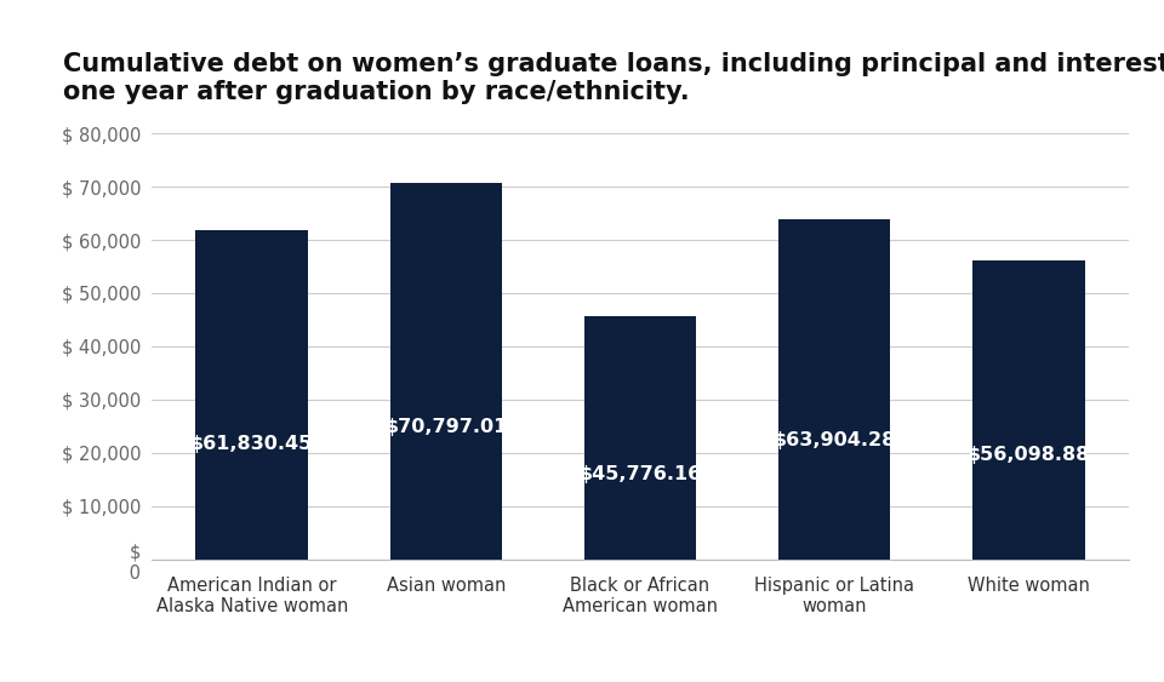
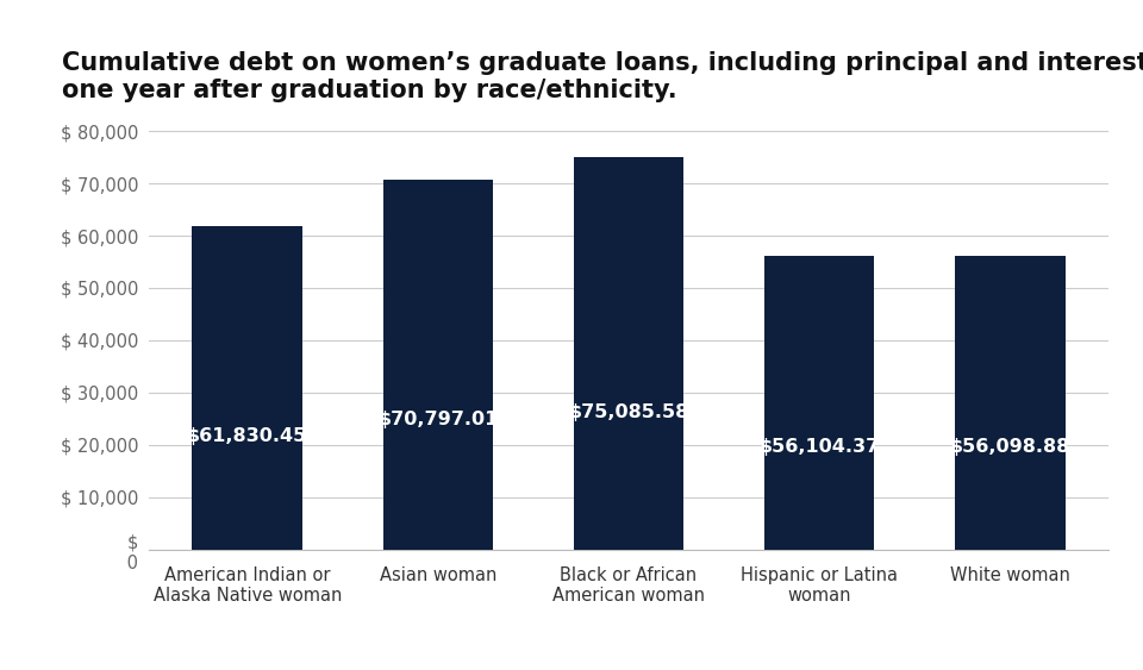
Black or African American woman: $45,776.16 -> $75,085.58
Hispanic or Latina woman: $63,904.28 -> $56,104.37
